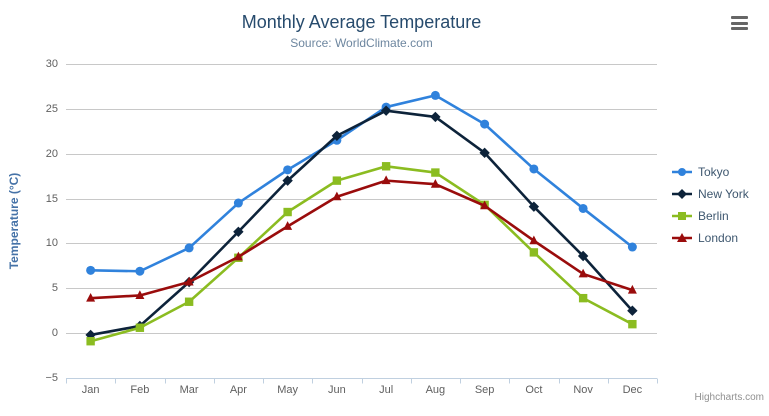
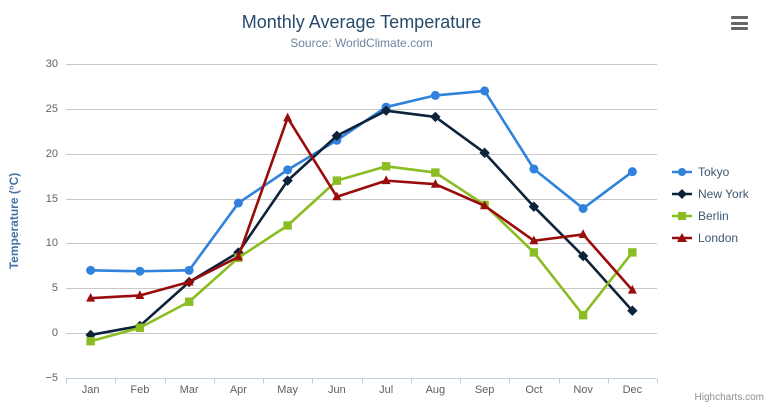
Tokyo/Mar: 10 -> 7
New York/Apr: 11 -> 9
Berlin/May: 14 -> 12
London/May: 12 -> 24
Tokyo/Sep: 23 -> 27
Berlin/Nov: 4 -> 2
London/Nov: 7 -> 11
Tokyo/Dec: 10 -> 18
Berlin/Dec: 1 -> 9
